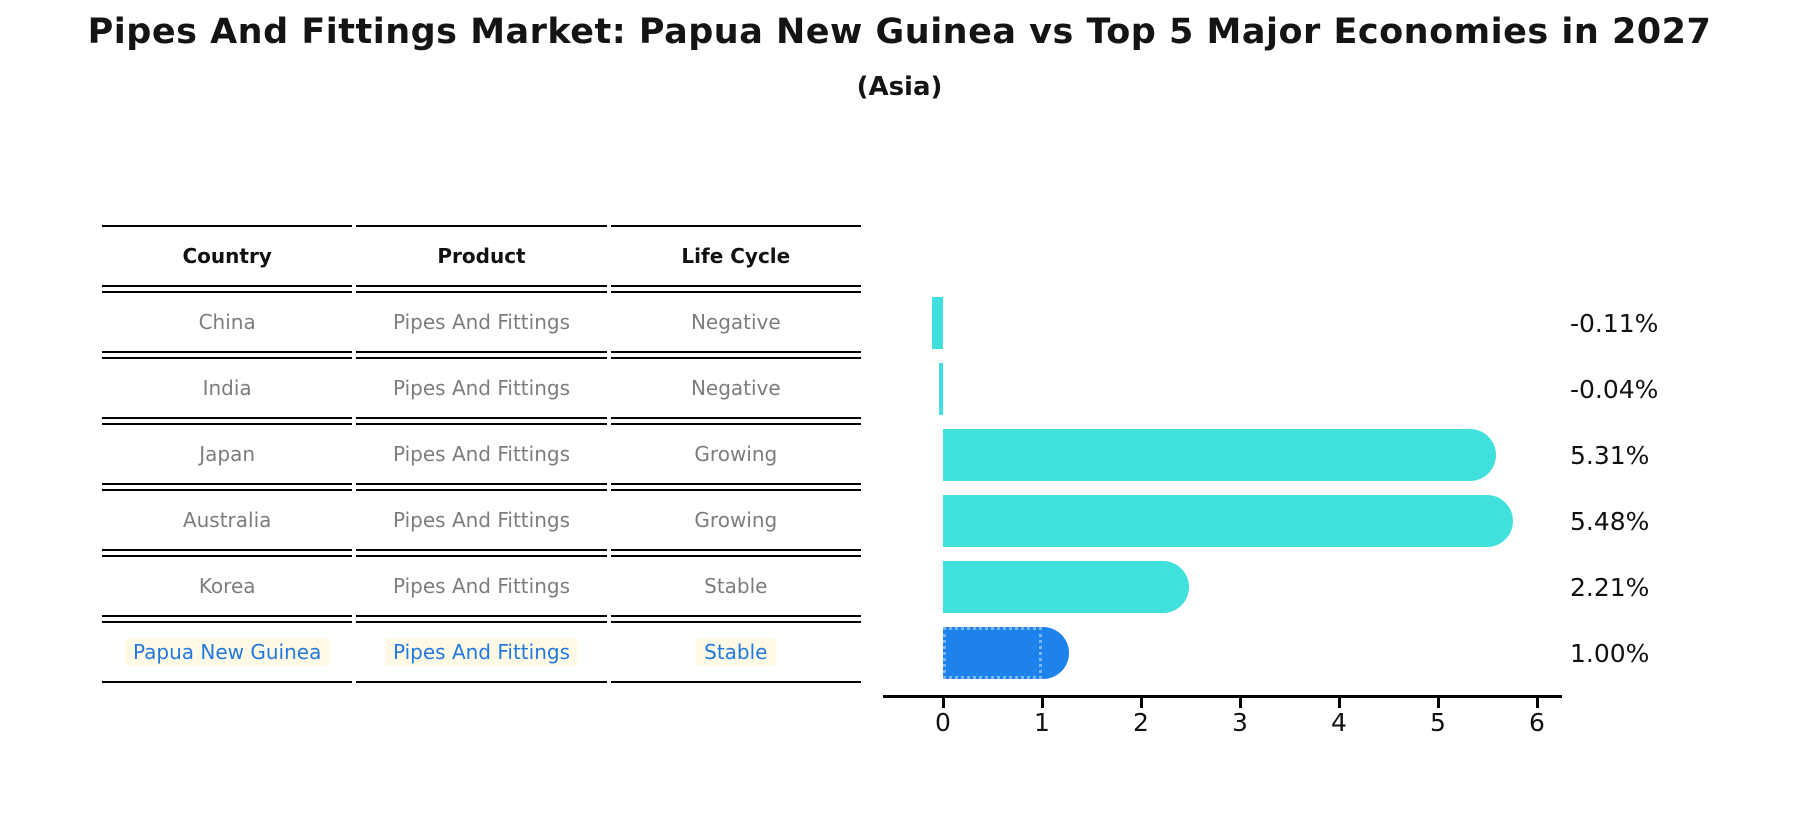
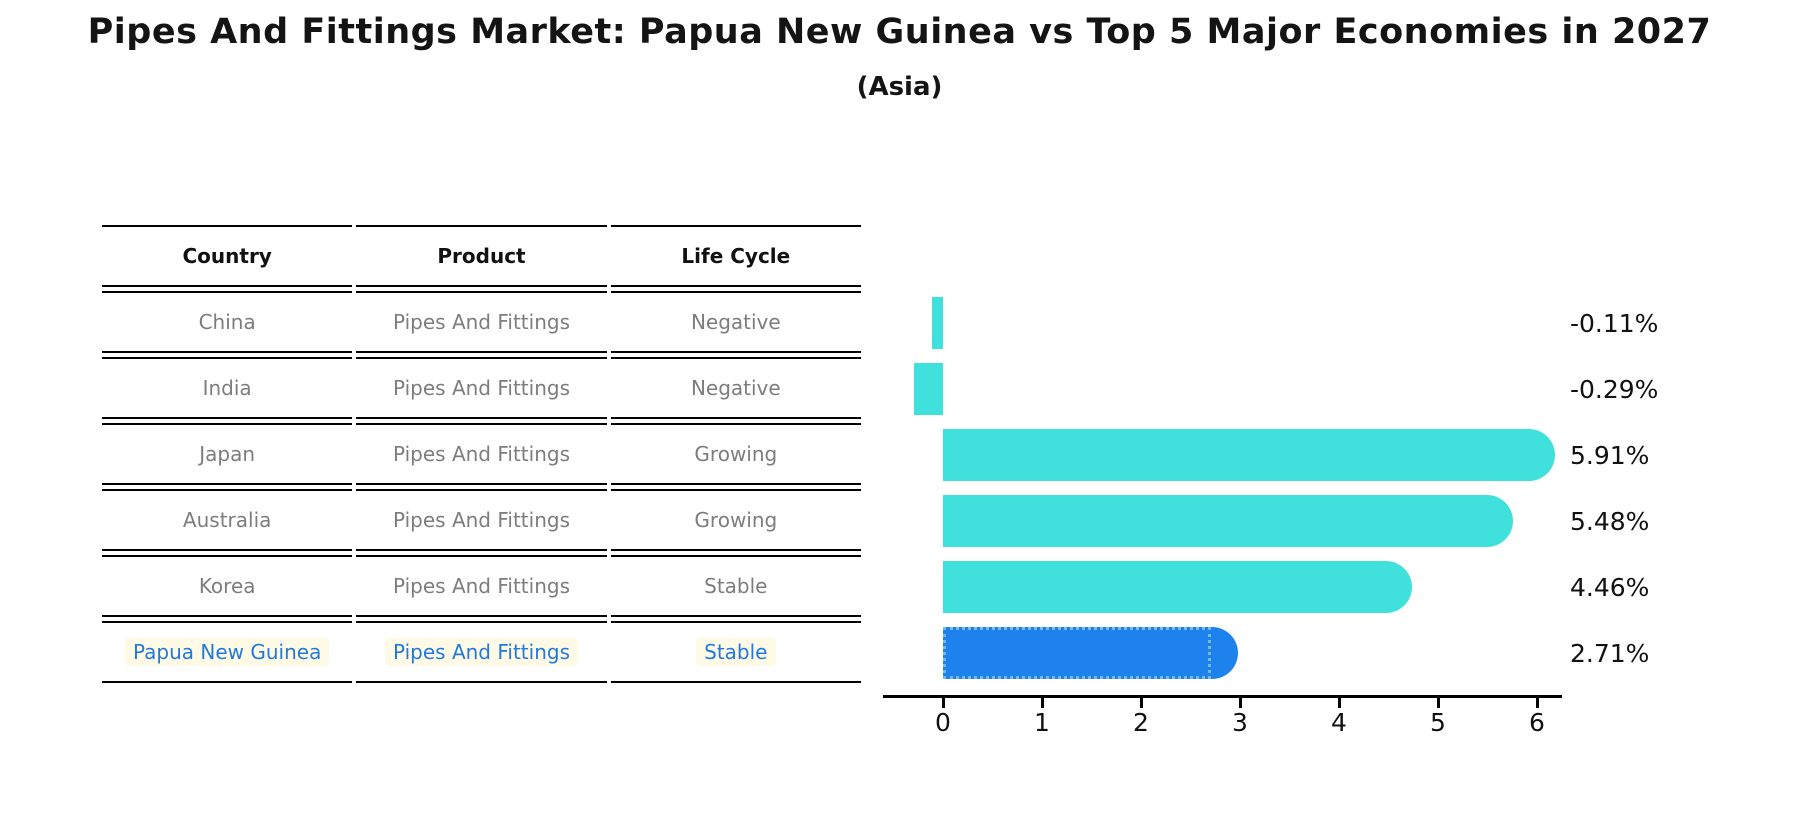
India: -0.04% -> -0.29%
Japan: 5.31% -> 5.91%
Korea: 2.21% -> 4.46%
Papua New Guinea: 1.00% -> 2.71%
